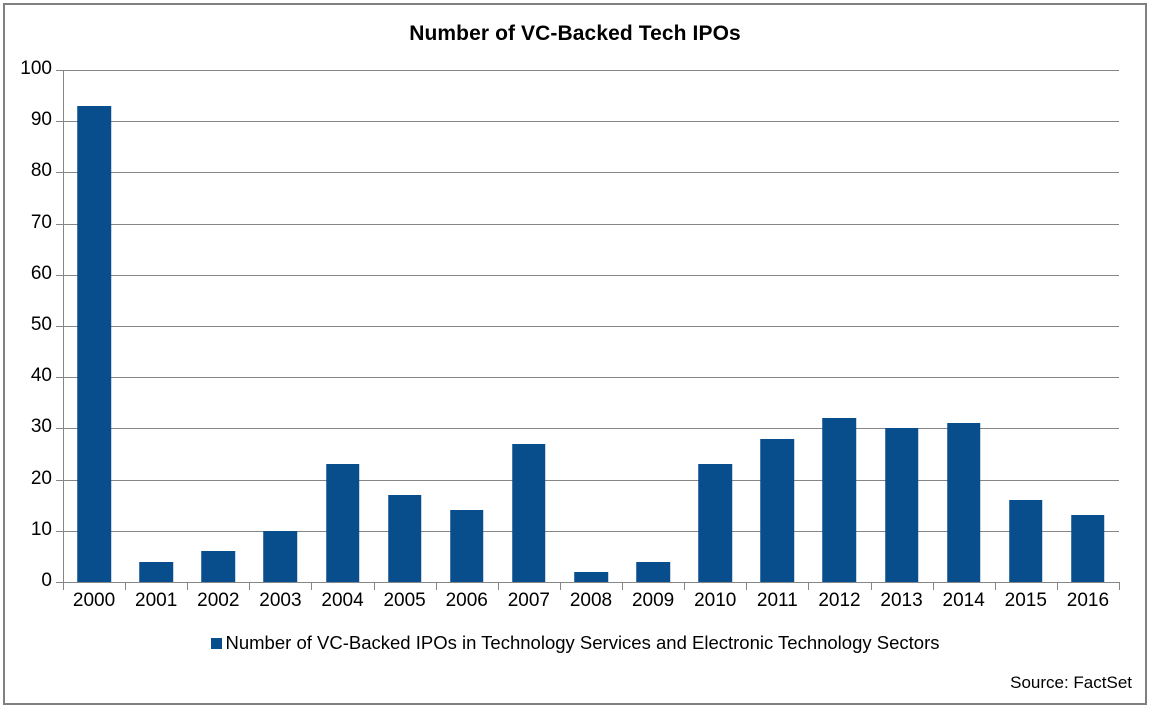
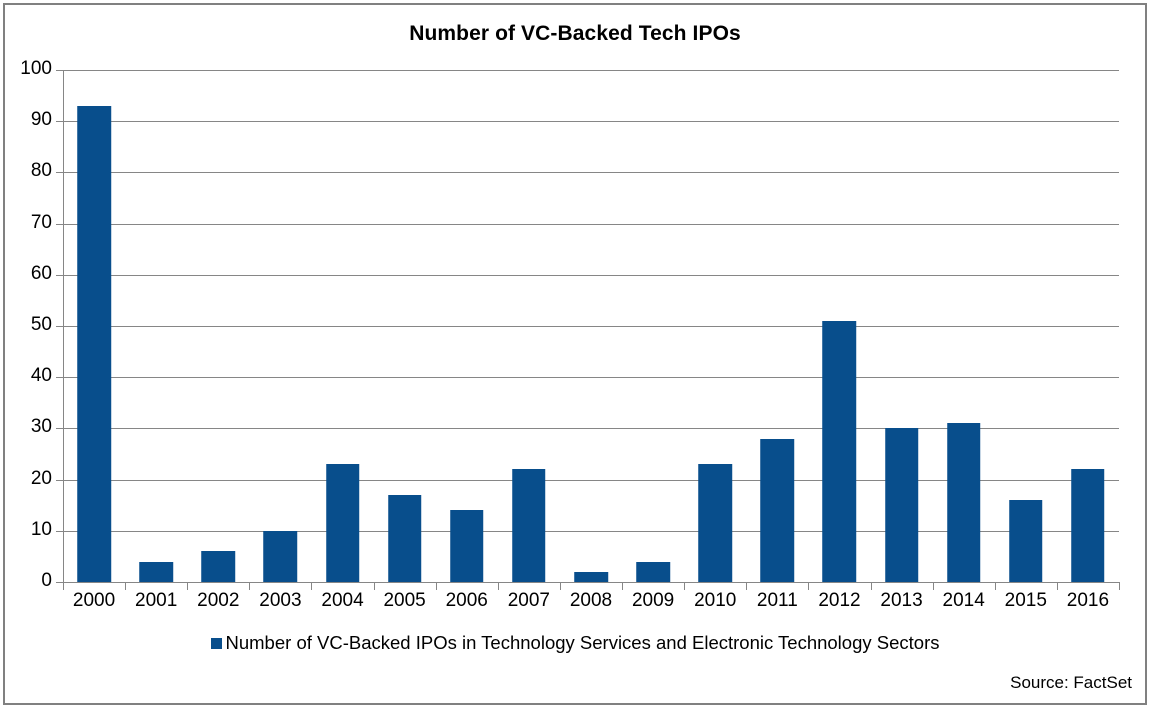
2007: 27 -> 22
2012: 32 -> 51
2016: 13 -> 22
